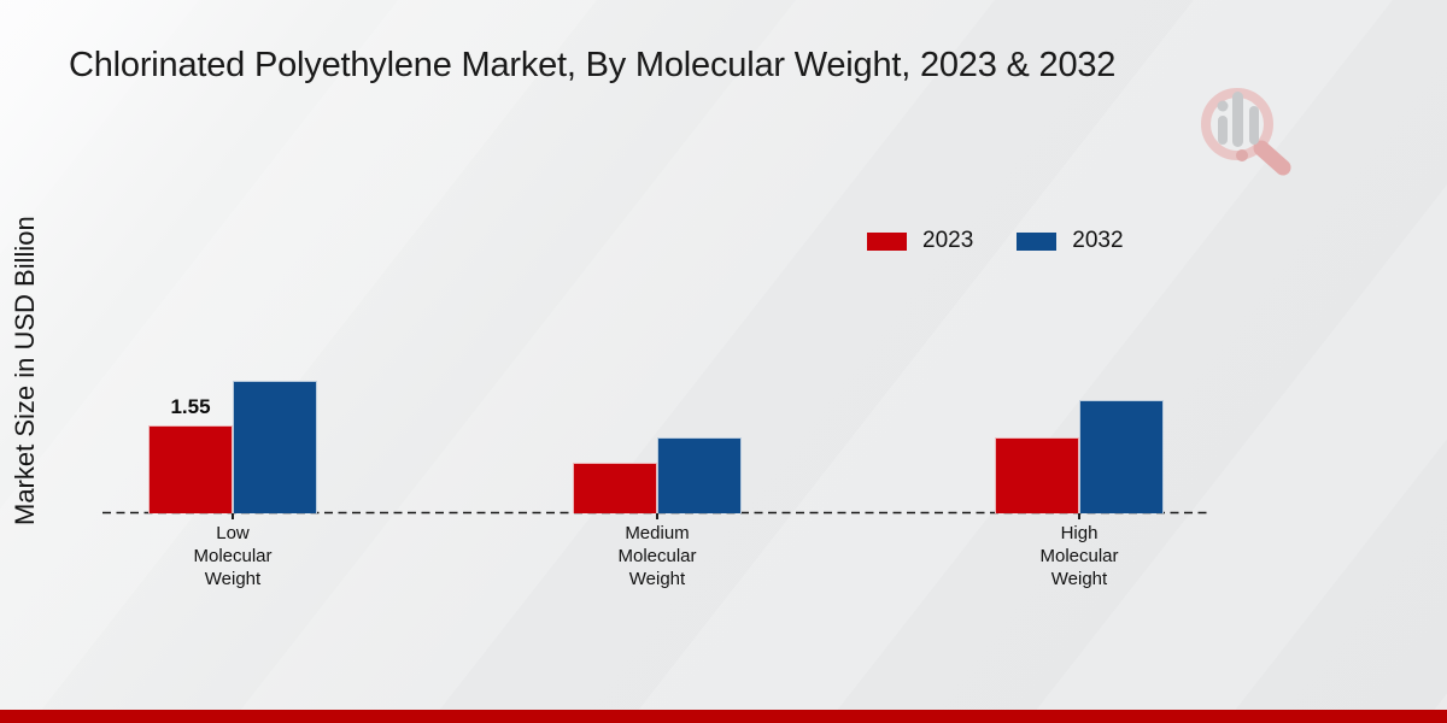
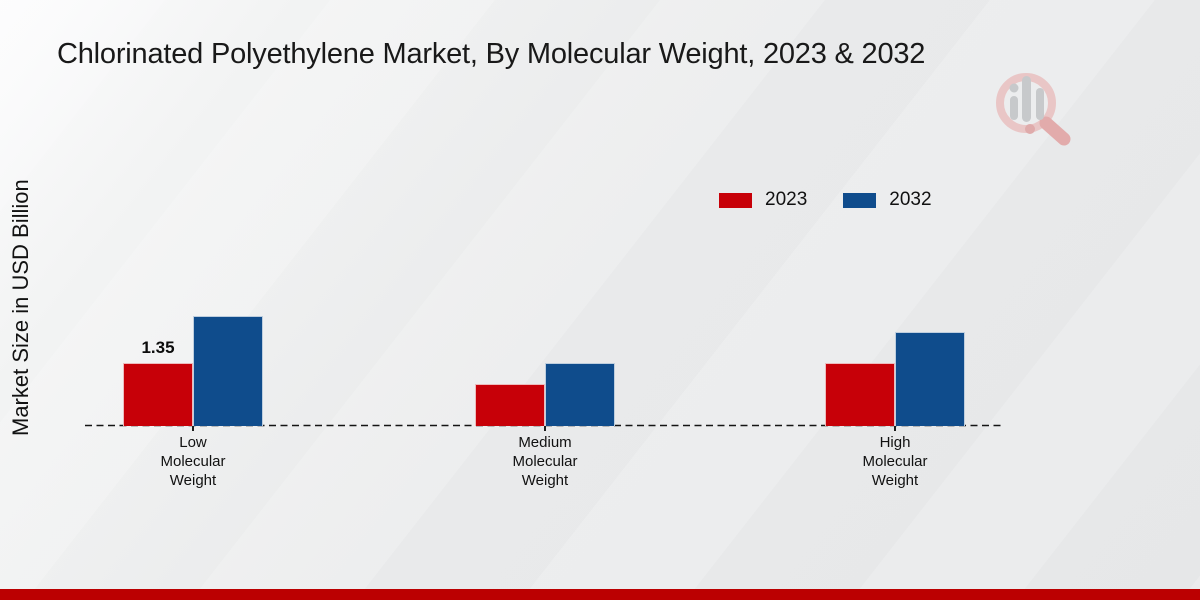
2023/Low Molecular Weight: 1.55 -> 1.35
